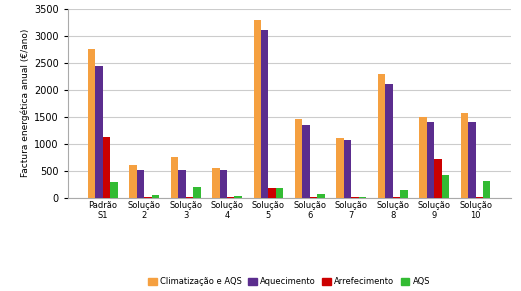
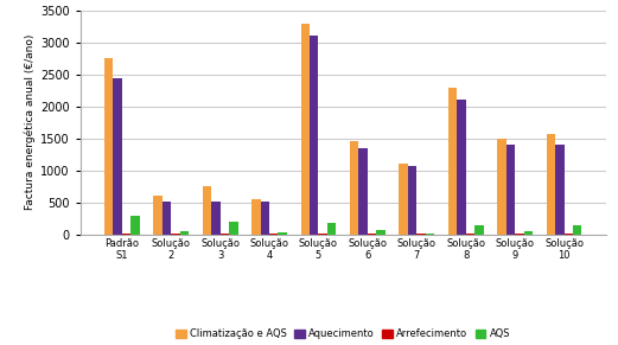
Arrefecimento/Padrão S1: 1120 -> 20
Arrefecimento/Solução 5: 180 -> 20
Arrefecimento/Solução 9: 720 -> 20
AQS/Solução 9: 420 -> 60
AQS/Solução 10: 320 -> 150
